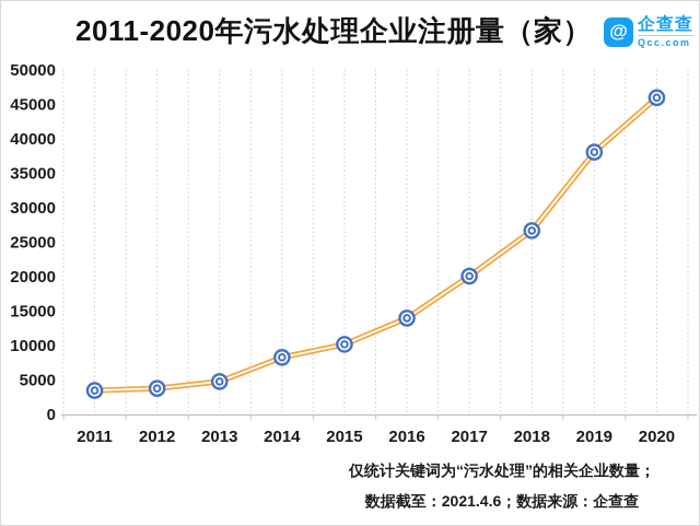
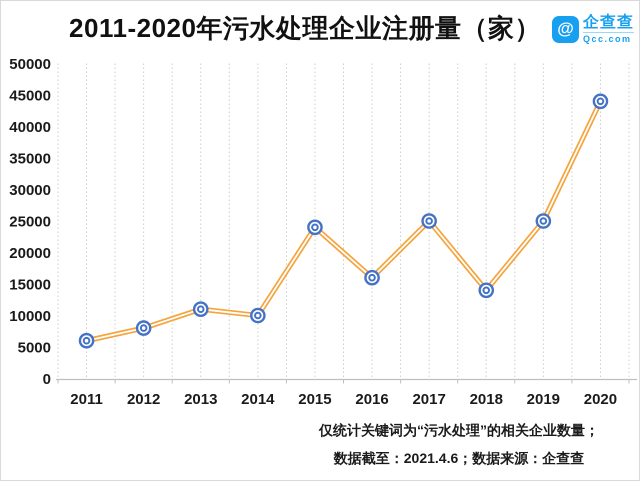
2011: 3000 -> 6000
2012: 4000 -> 8000
2013: 5000 -> 11000
2014: 8000 -> 10000
2015: 10000 -> 24000
2016: 14000 -> 16000
2017: 20000 -> 25000
2018: 27000 -> 14000
2019: 38000 -> 25000
2020: 46000 -> 44000
